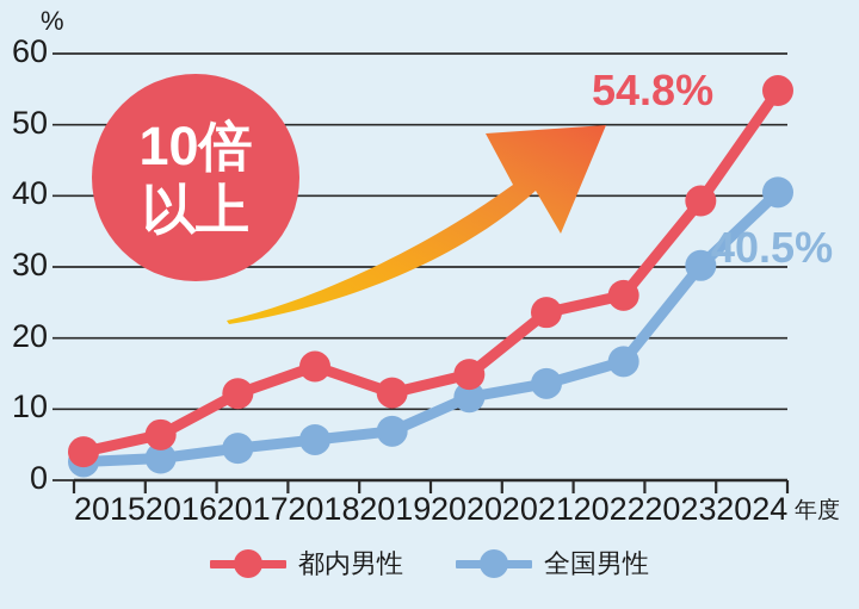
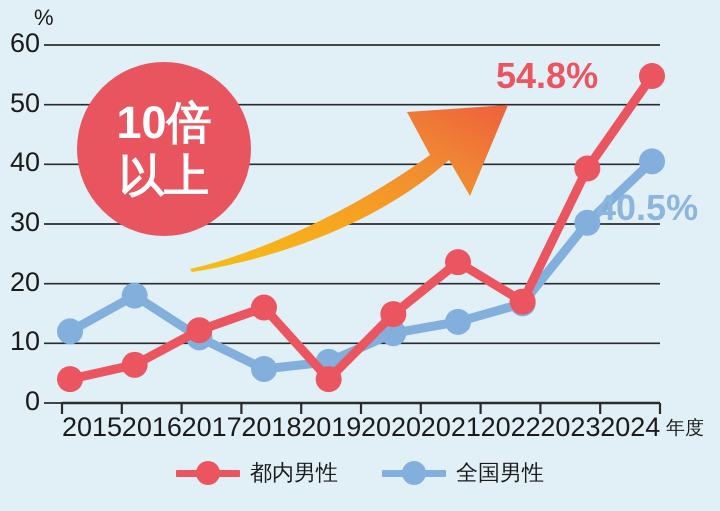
全国男性/2015: 3 -> 12
全国男性/2016: 3 -> 18
全国男性/2017: 4 -> 11
都内男性/2019: 12 -> 4
都内男性/2022: 26 -> 17
